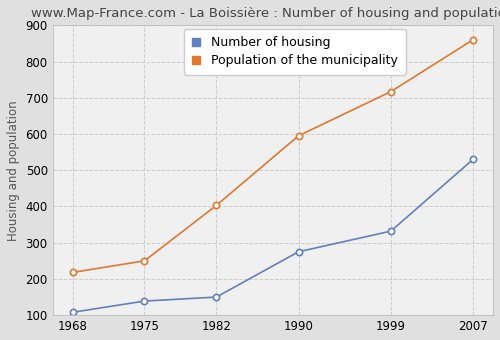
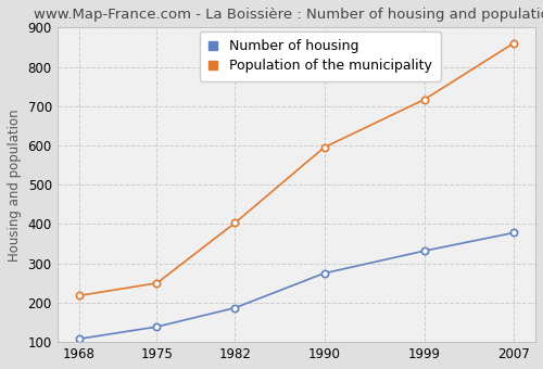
Number of housing/1982: 150 -> 187
Number of housing/2007: 530 -> 378
